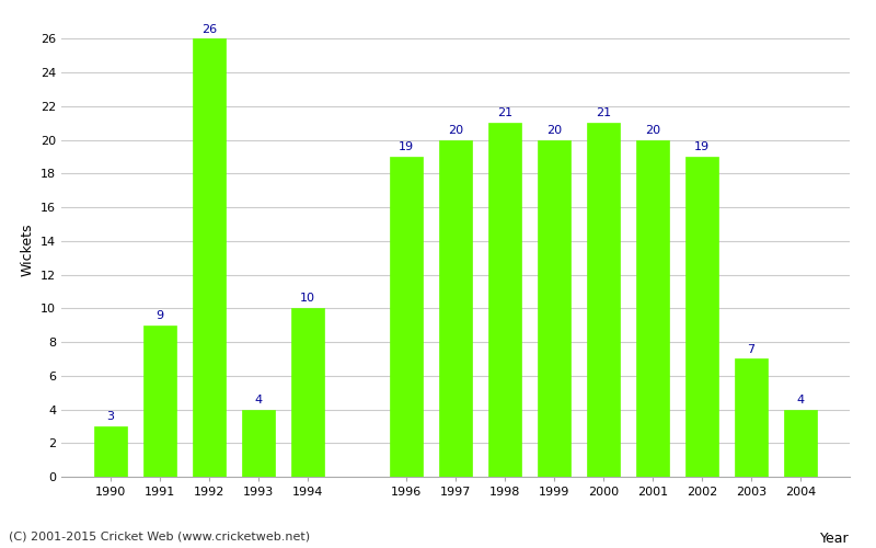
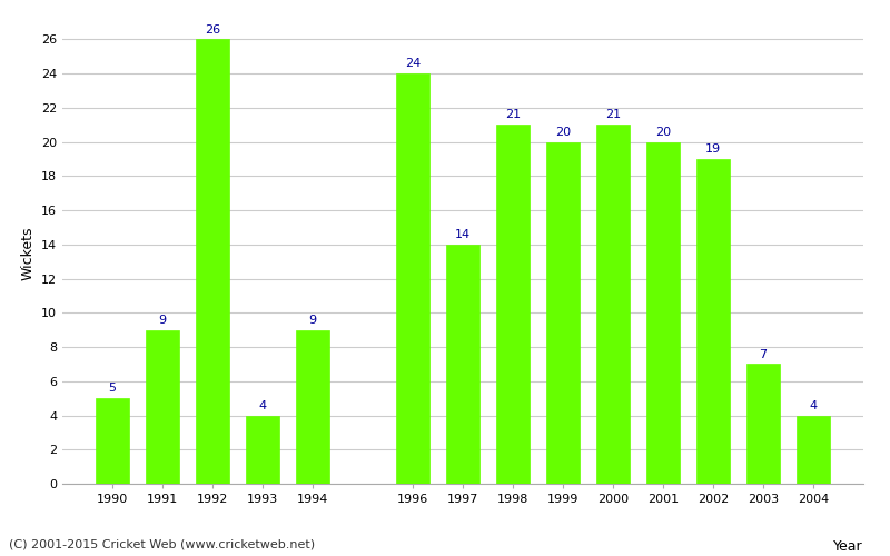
1990: 3 -> 5
1994: 10 -> 9
1996: 19 -> 24
1997: 20 -> 14
